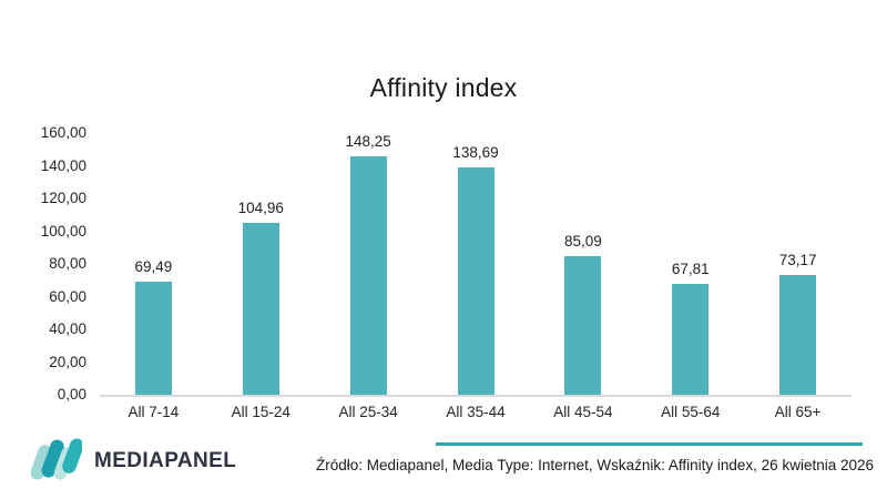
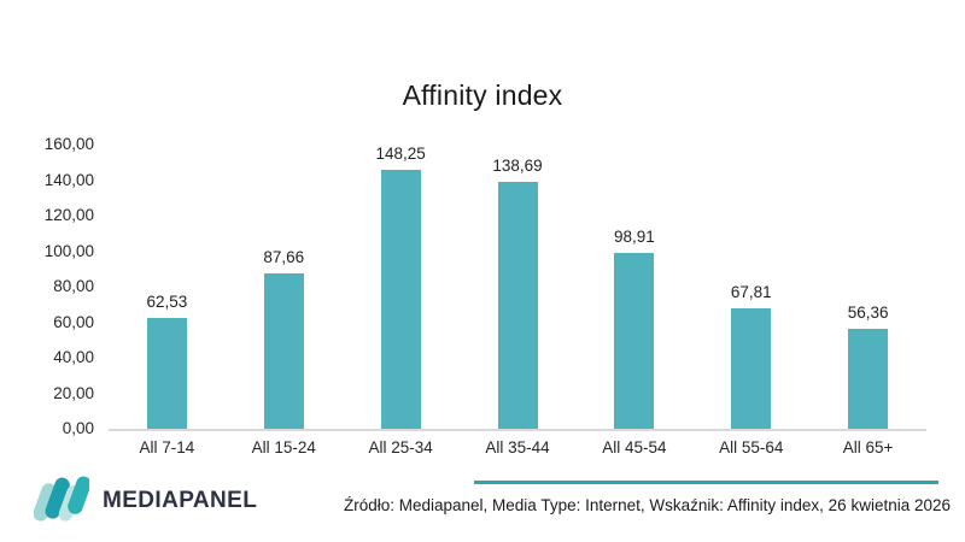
All 7-14: 69,49 -> 62,53
All 15-24: 104,96 -> 87,66
All 45-54: 85,09 -> 98,91
All 65+: 73,17 -> 56,36
